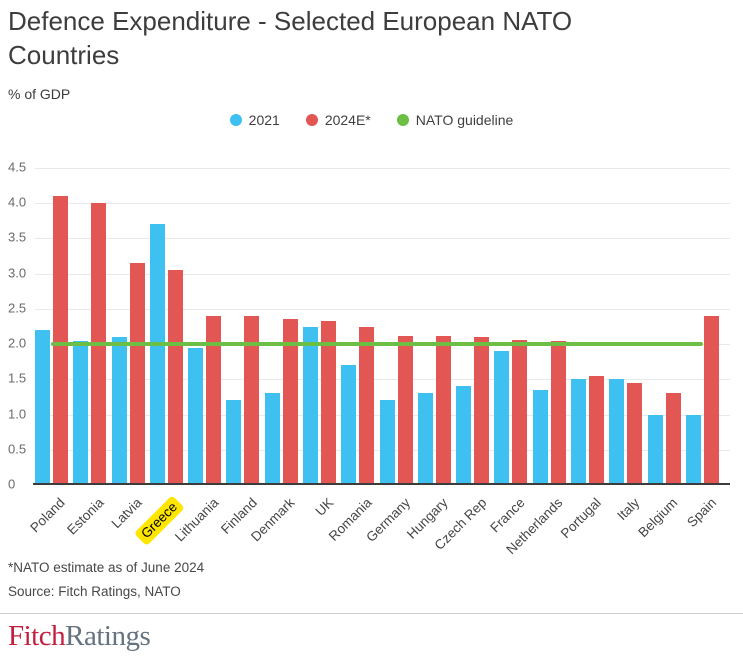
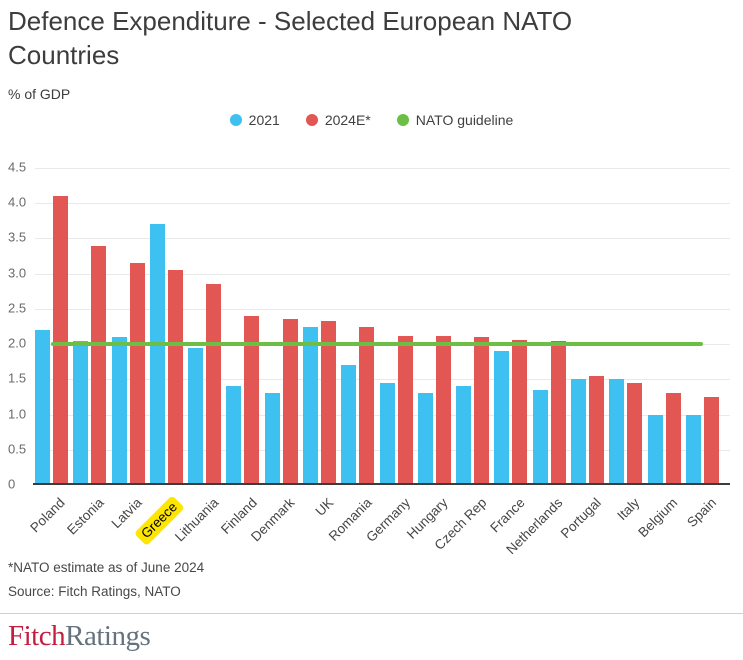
2024E*/Estonia: 4.0 -> 3.4
2024E*/Lithuania: 2.4 -> 2.9
2021/Finland: 1.2 -> 1.4
2021/Germany: 1.2 -> 1.4
2024E*/Spain: 2.4 -> 1.2
